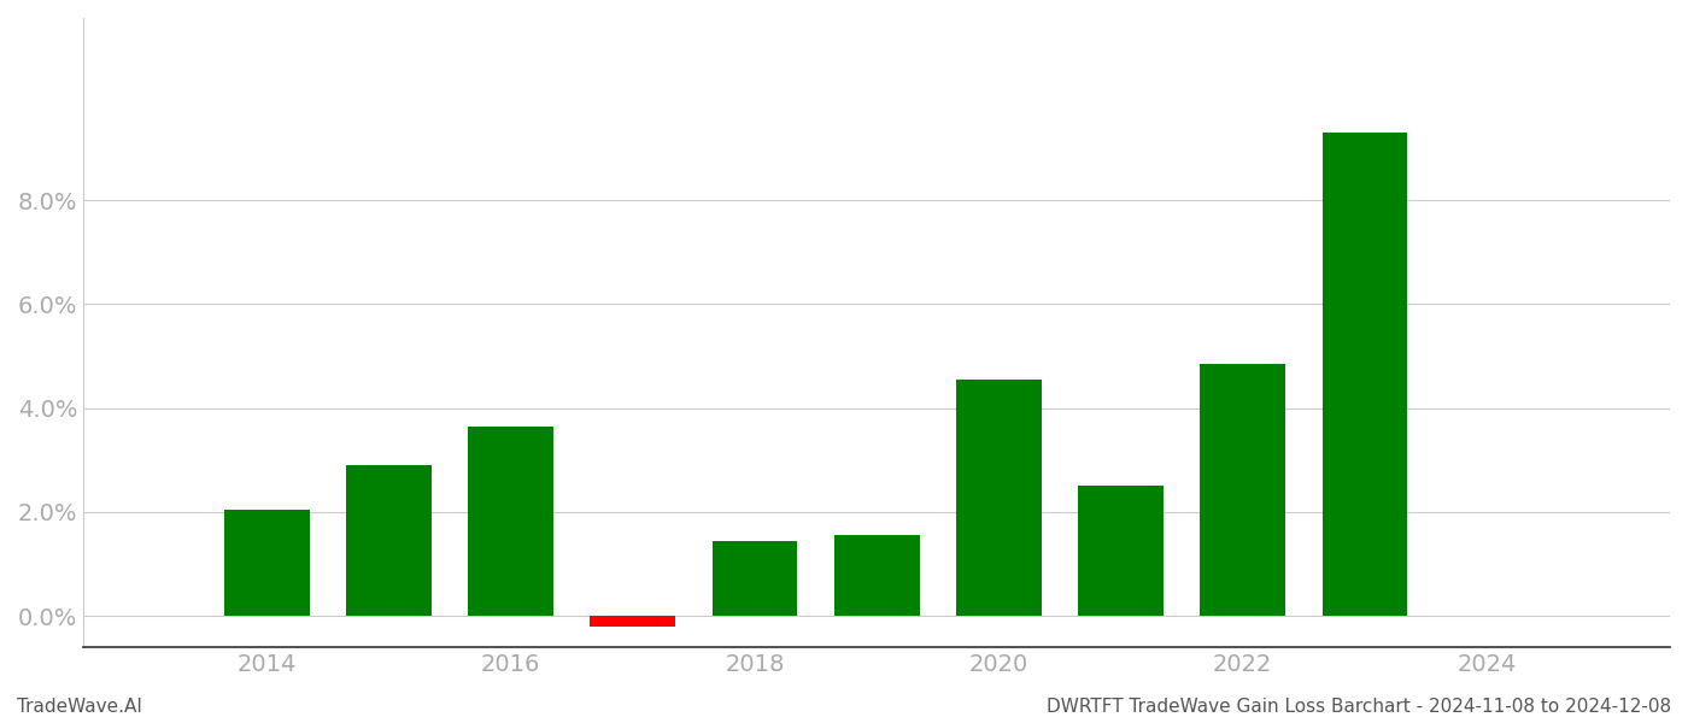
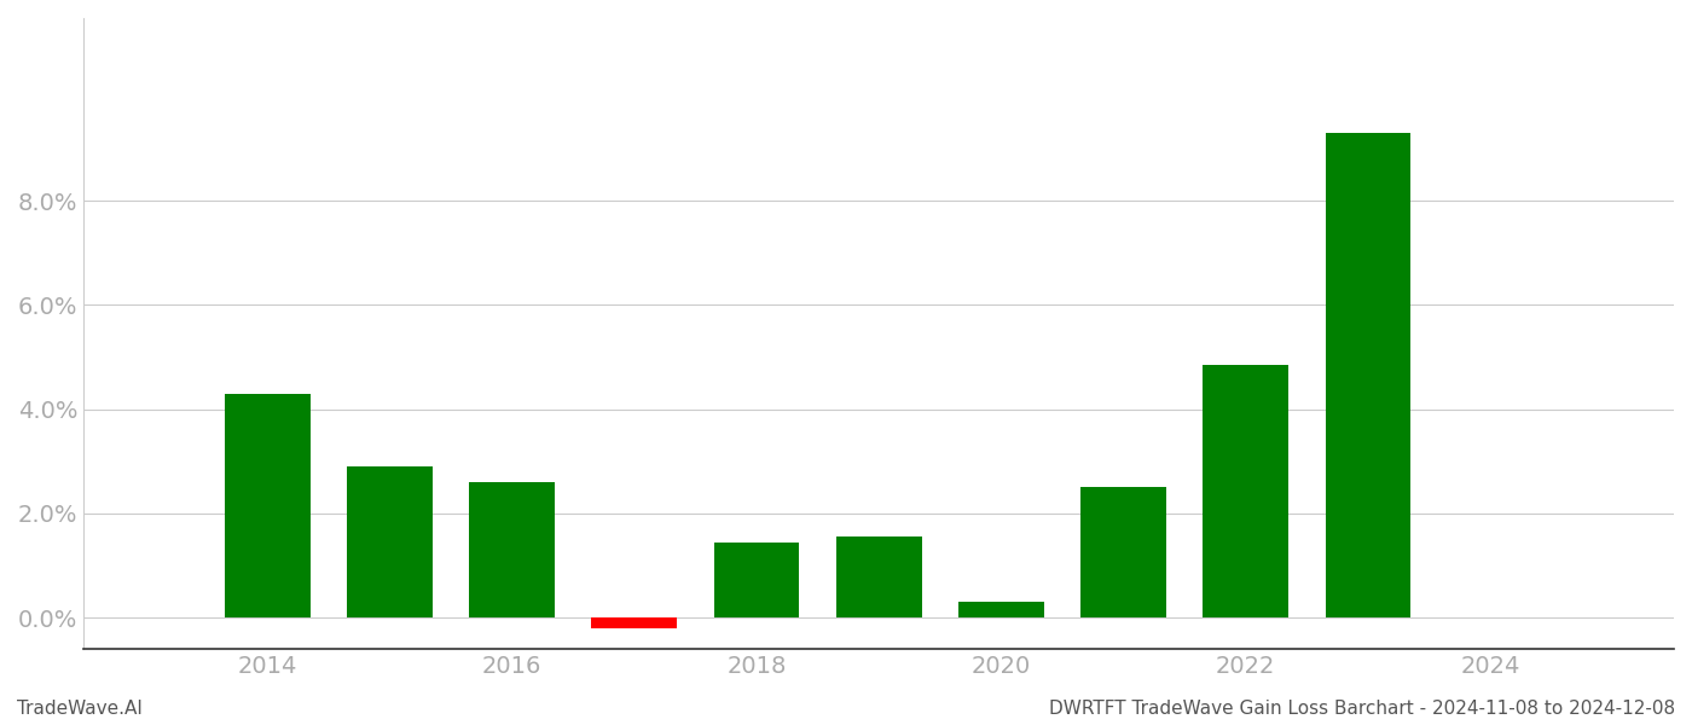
2014: 2.05% -> 4.30%
2016: 3.65% -> 2.60%
2020: 4.55% -> 0.30%
